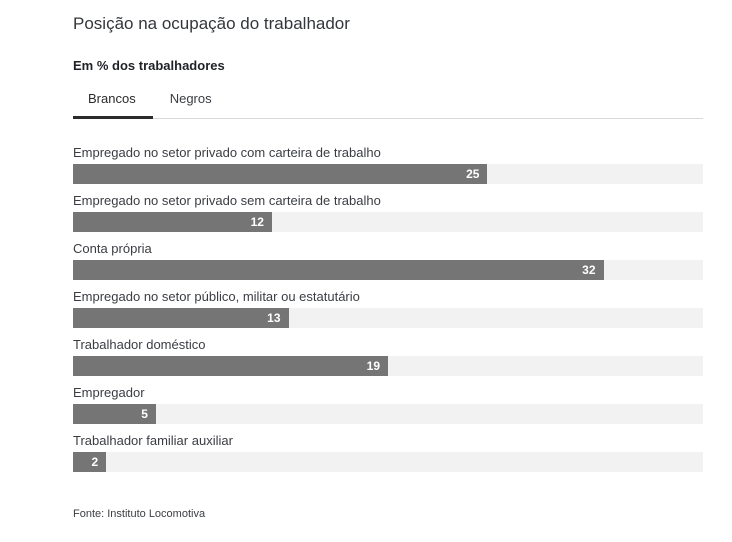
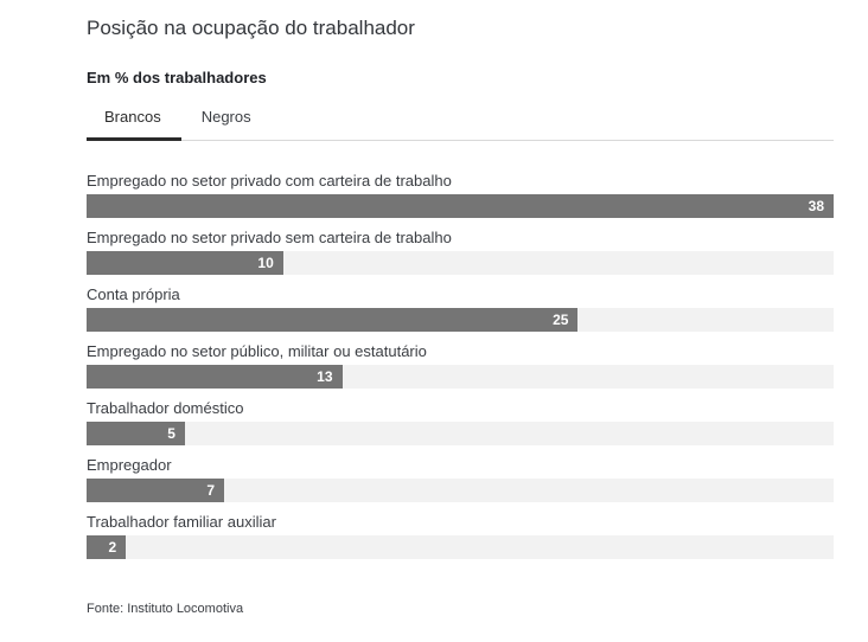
Empregado no setor privado com carteira de trabalho: 25 -> 38
Empregado no setor privado sem carteira de trabalho: 12 -> 10
Conta própria: 32 -> 25
Trabalhador doméstico: 19 -> 5
Empregador: 5 -> 7
